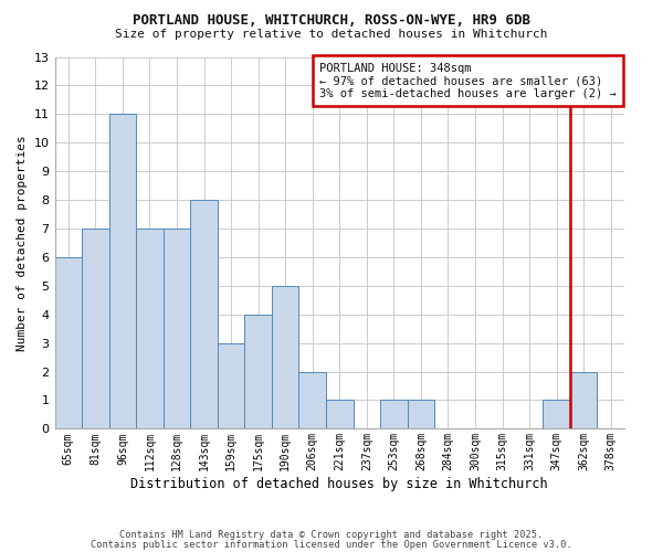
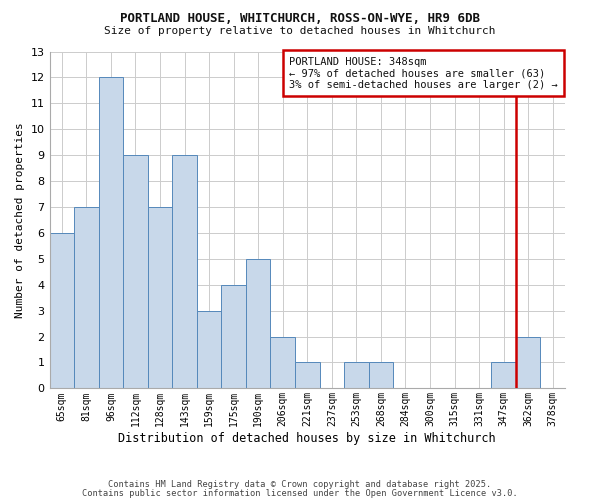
96sqm: 11 -> 12
112sqm: 7 -> 9
143sqm: 8 -> 9
